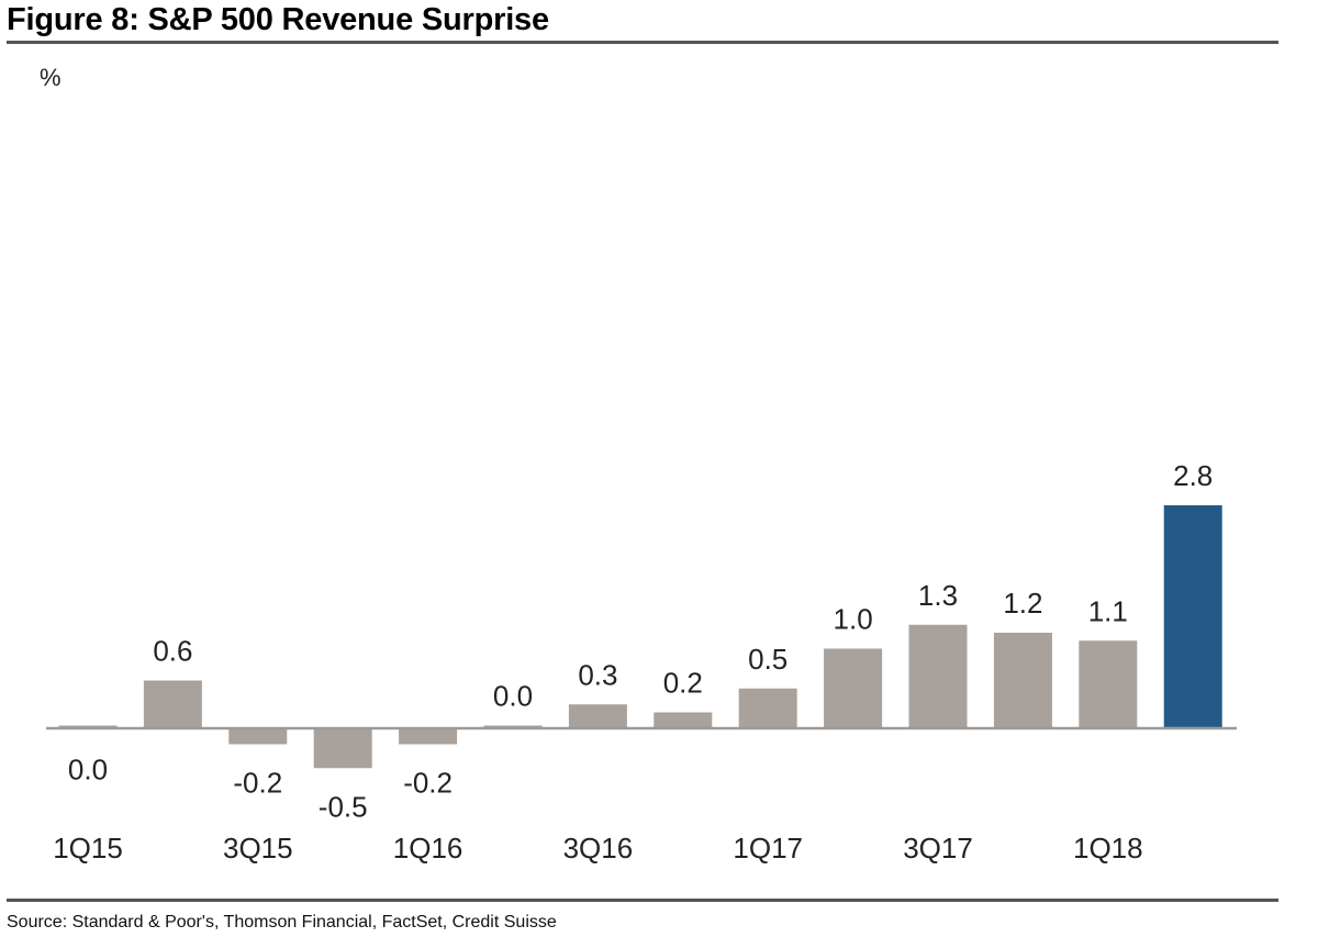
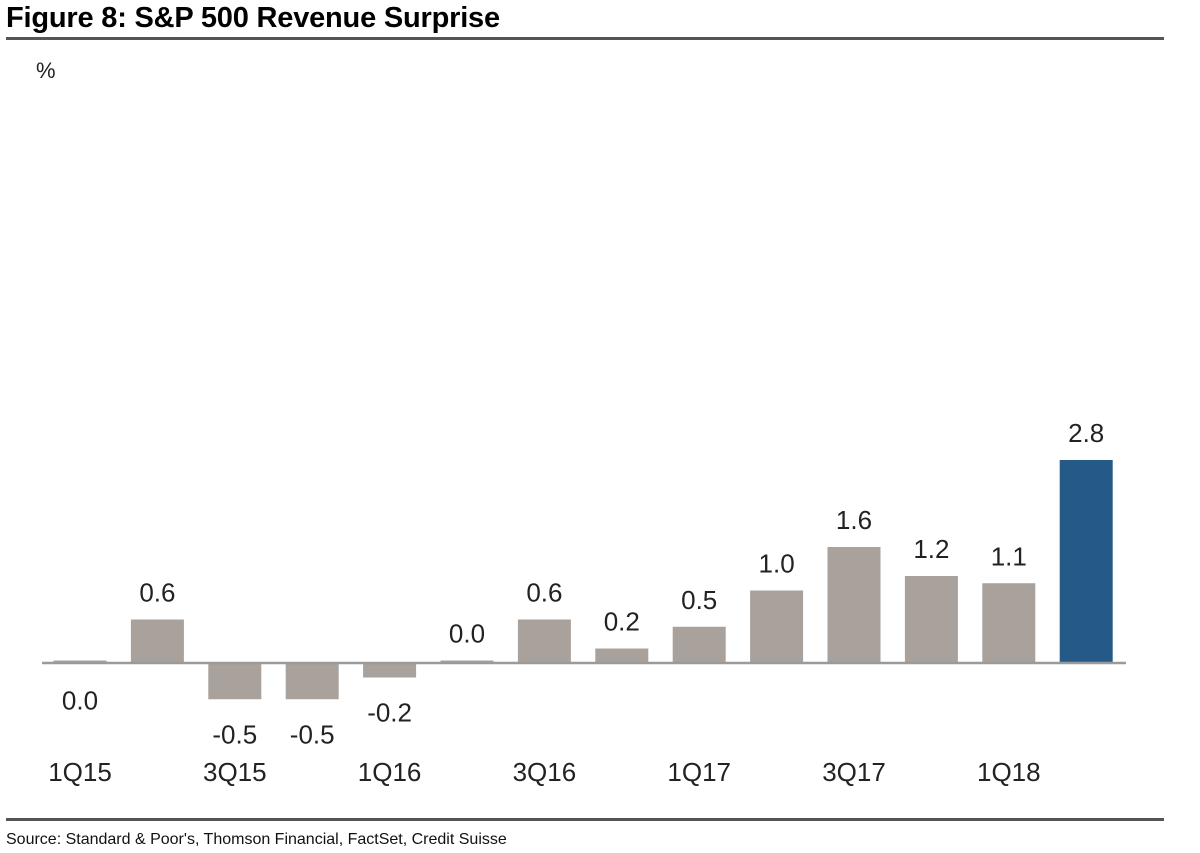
3Q15: -0.2 -> -0.5
3Q16: 0.3 -> 0.6
3Q17: 1.3 -> 1.6
